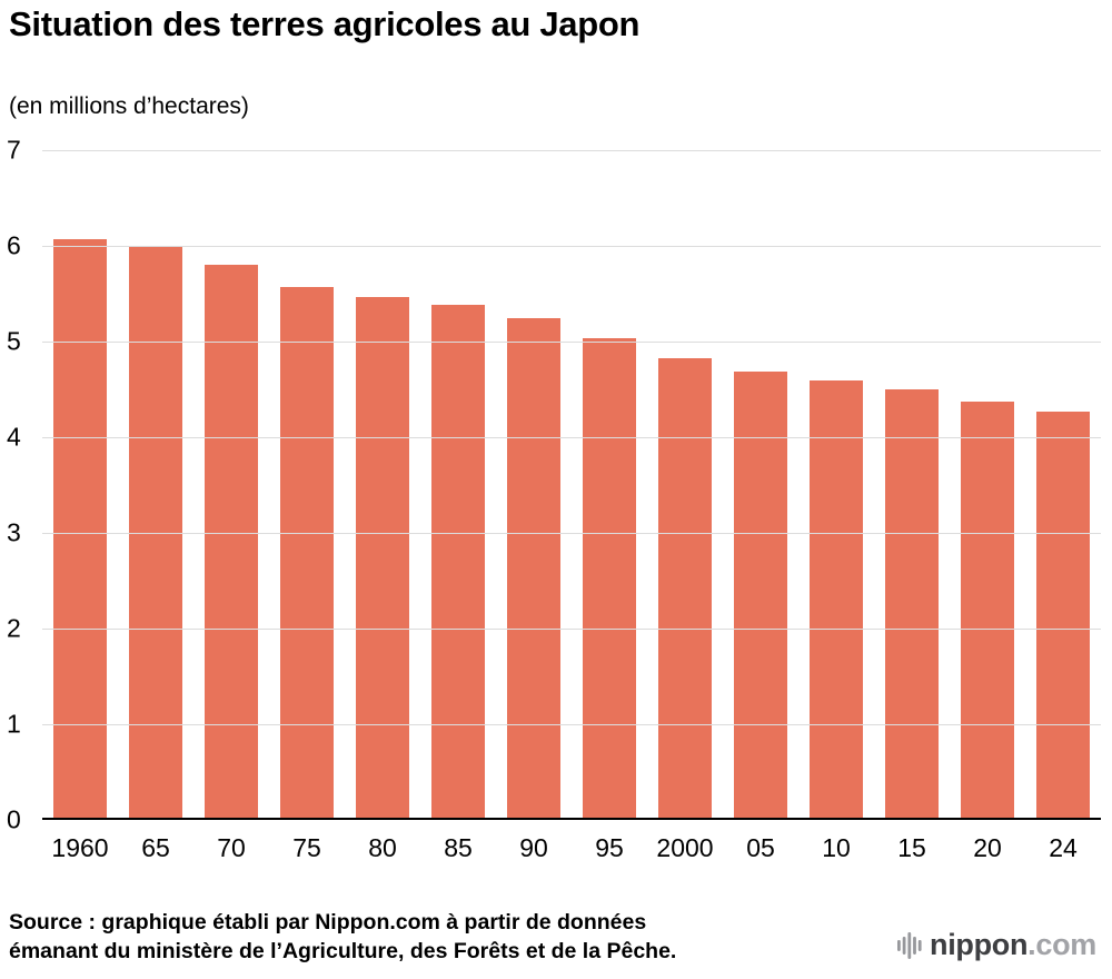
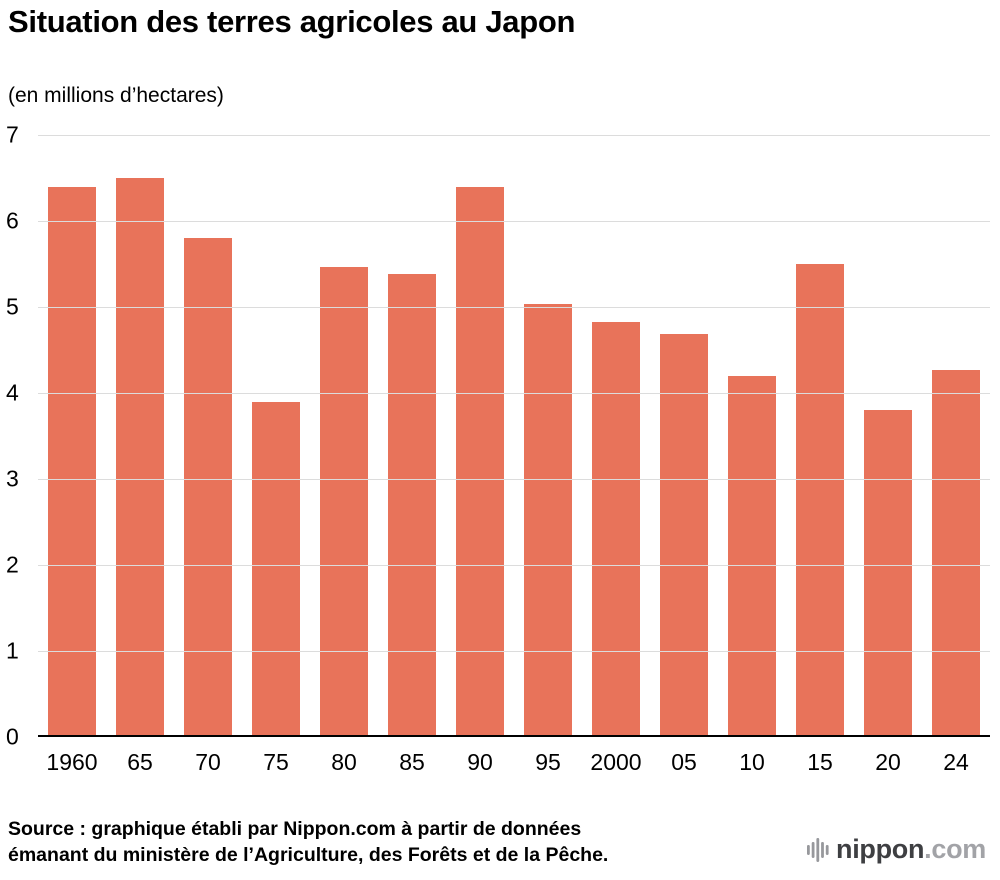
1960: 6.1 -> 6.4
65: 6.0 -> 6.5
75: 5.6 -> 3.9
90: 5.2 -> 6.4
10: 4.6 -> 4.2
15: 4.5 -> 5.5
20: 4.4 -> 3.8
